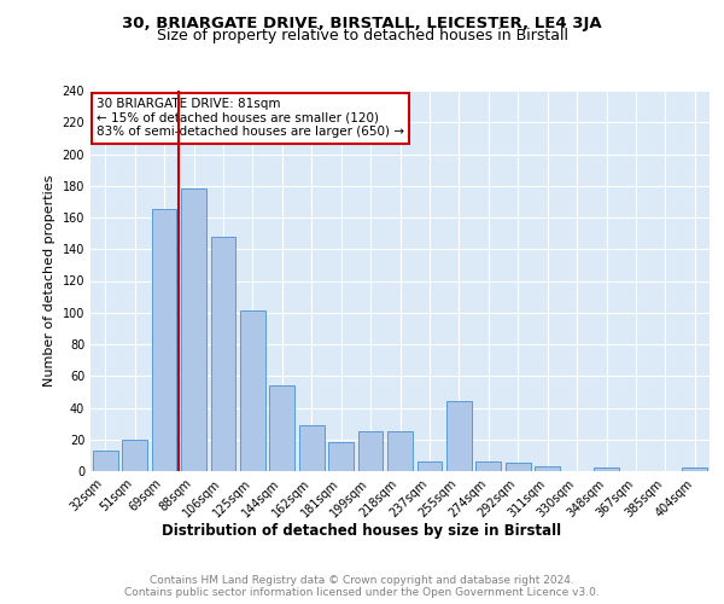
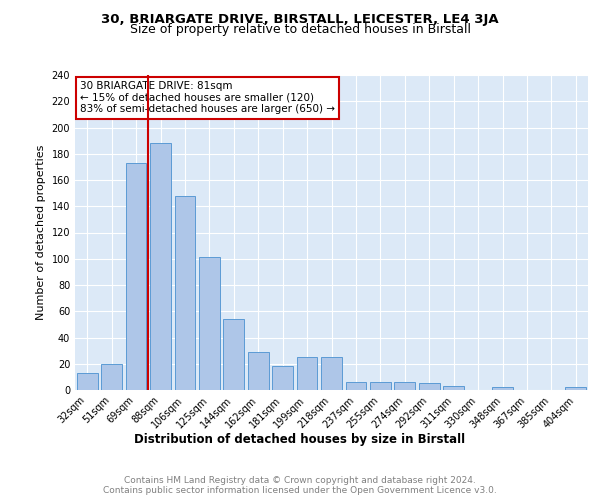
69sqm: 165 -> 173
88sqm: 178 -> 188
255sqm: 44 -> 6
